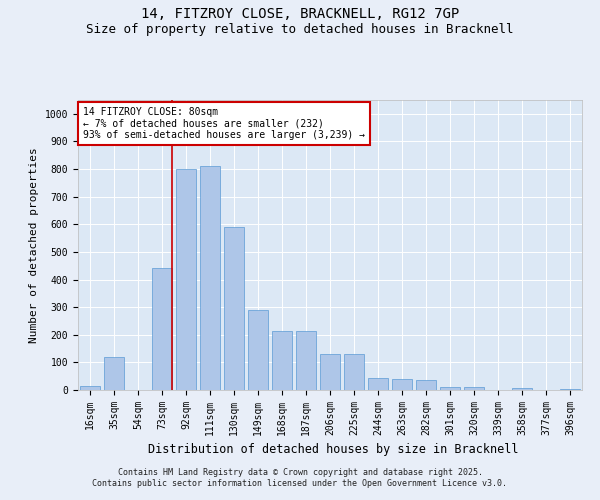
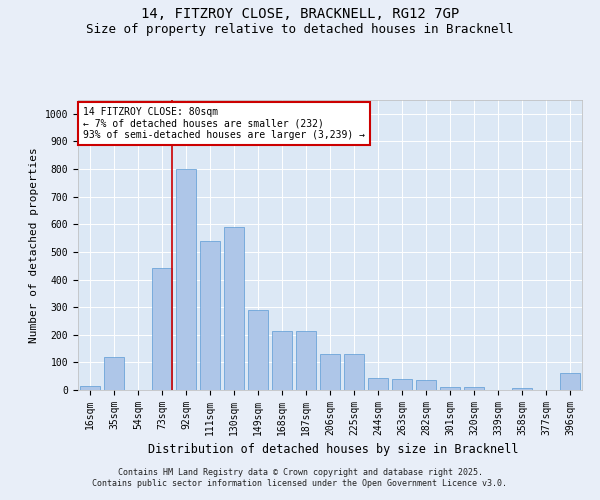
111sqm: 810 -> 540
396sqm: 5 -> 60
